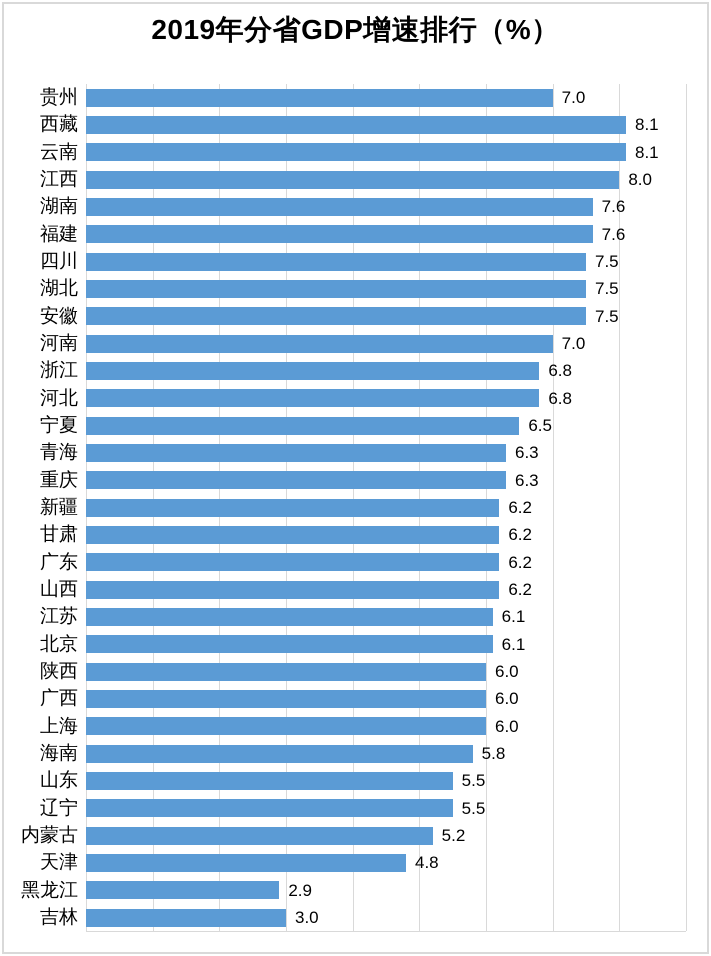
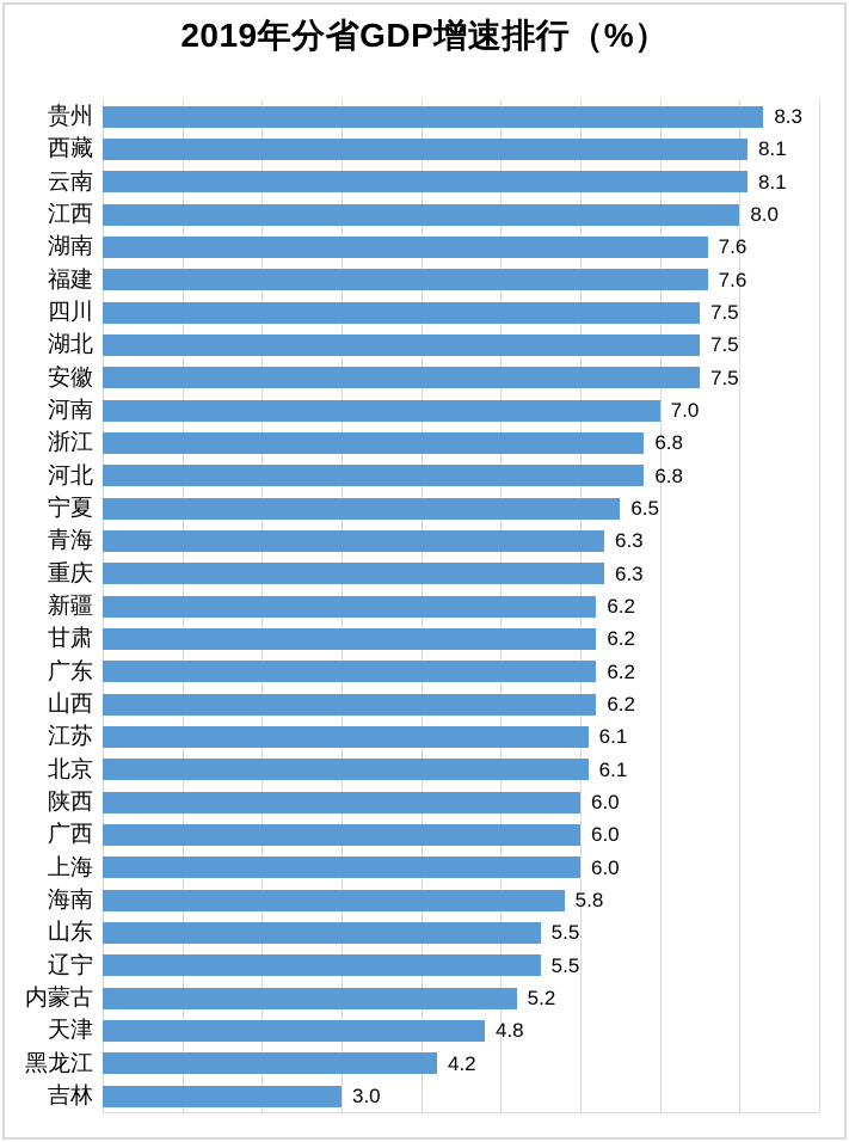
贵州: 7.0 -> 8.3
黑龙江: 2.9 -> 4.2
